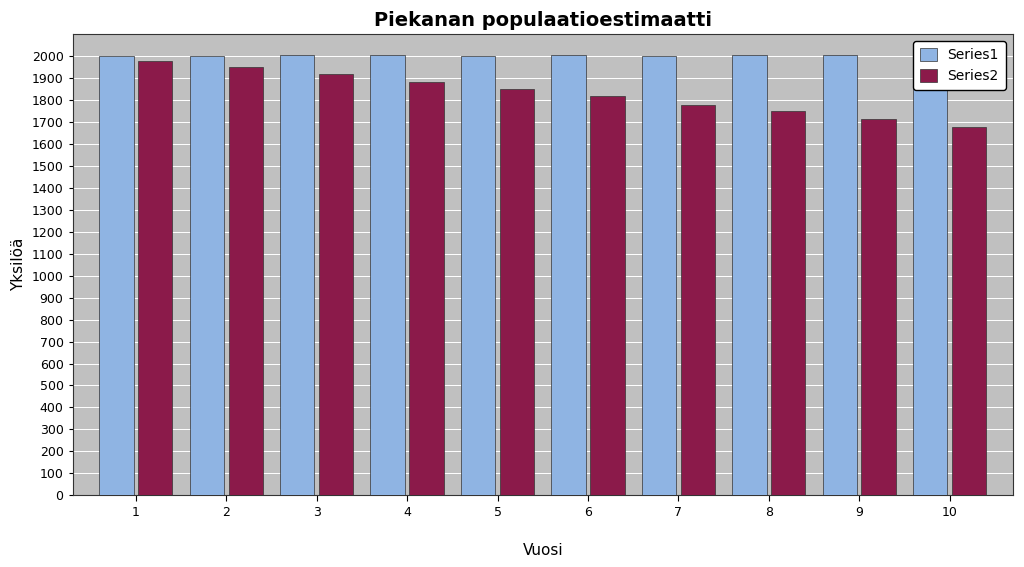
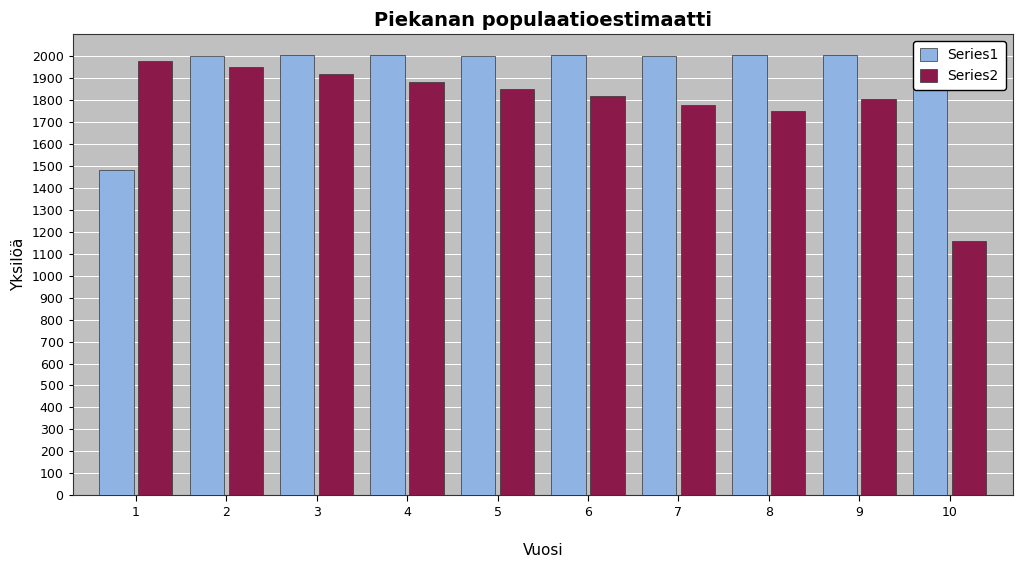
Series1/1: 2000 -> 1480
Series2/9: 1715 -> 1805
Series2/10: 1680 -> 1160
